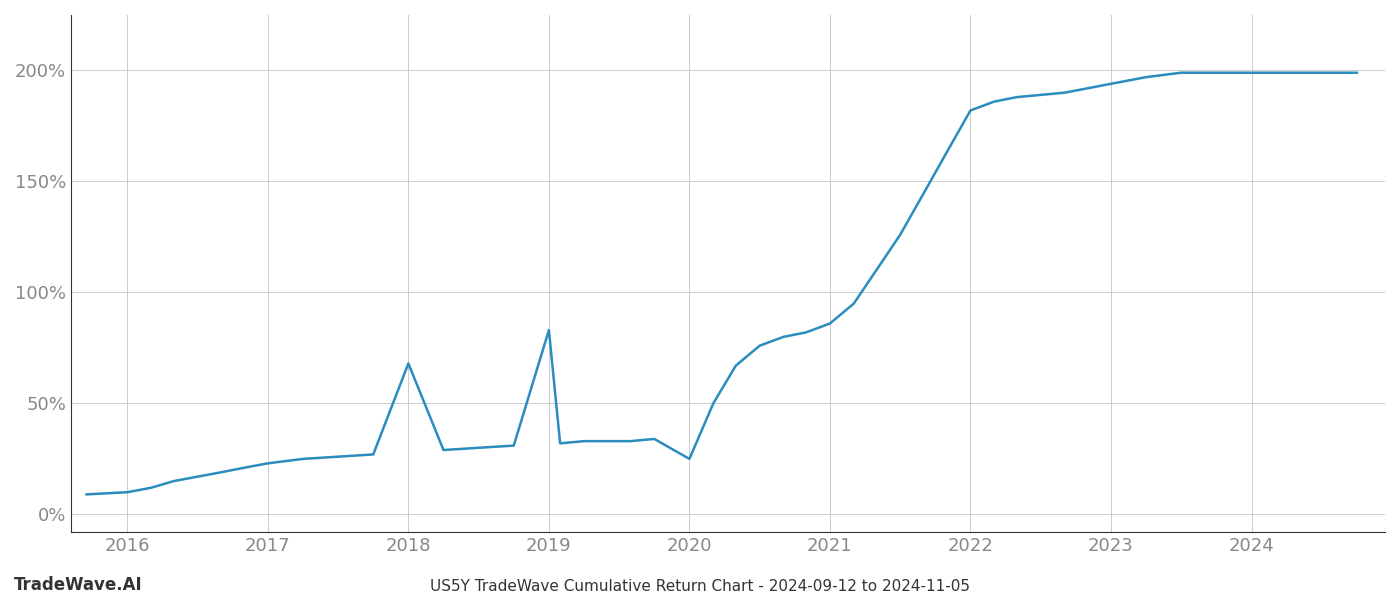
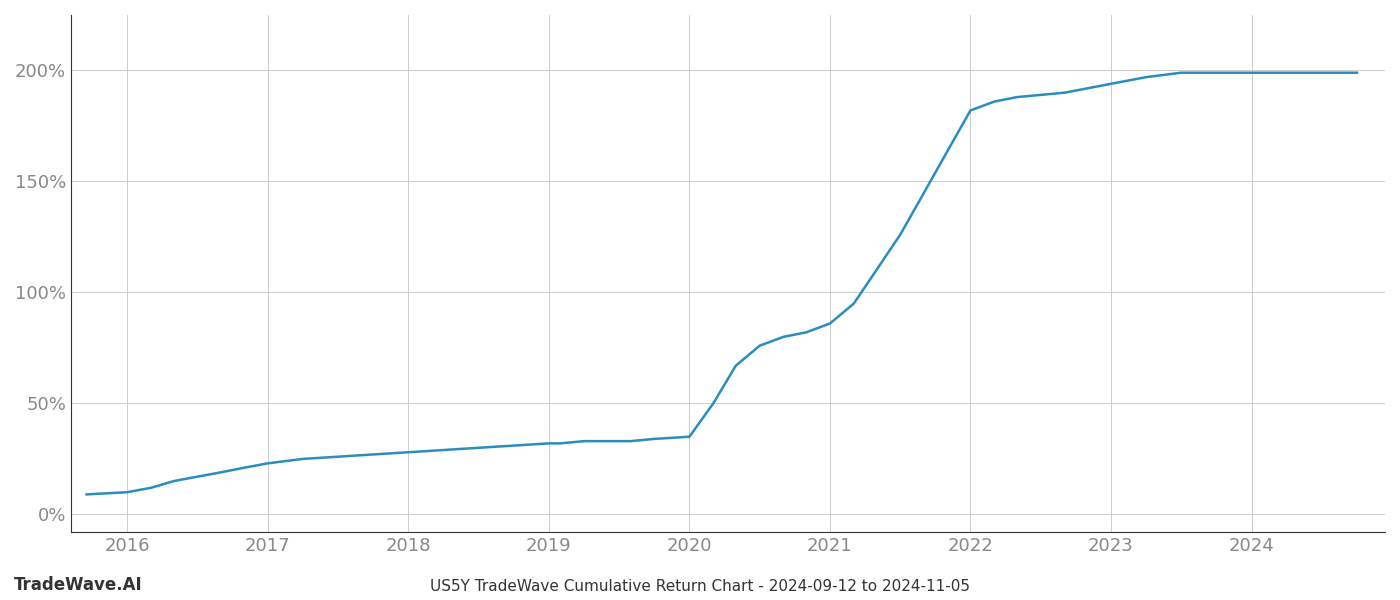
2018: 68% -> 28%
2019: 83% -> 32%
2020: 25% -> 35%
